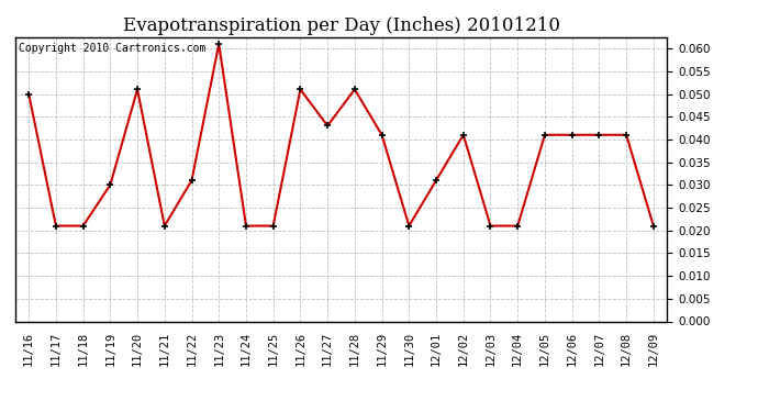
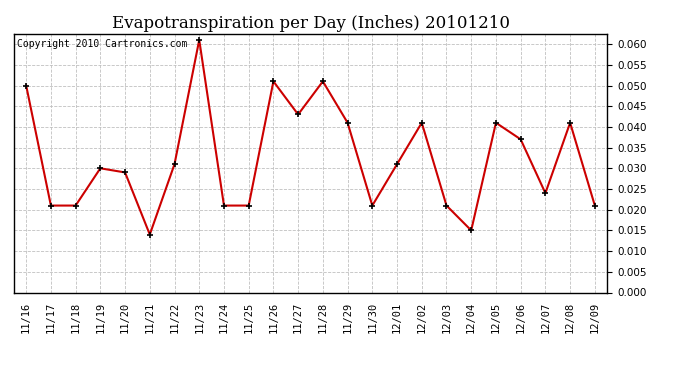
11/20: 0.051 -> 0.029
11/21: 0.021 -> 0.014
12/04: 0.021 -> 0.015
12/06: 0.041 -> 0.037
12/07: 0.041 -> 0.024
